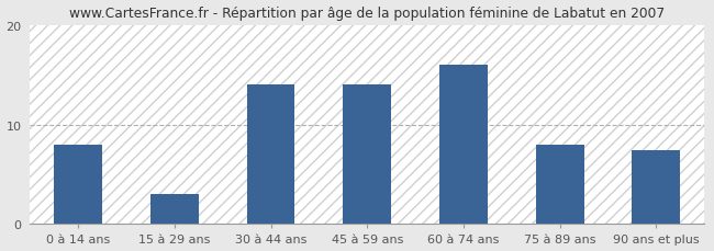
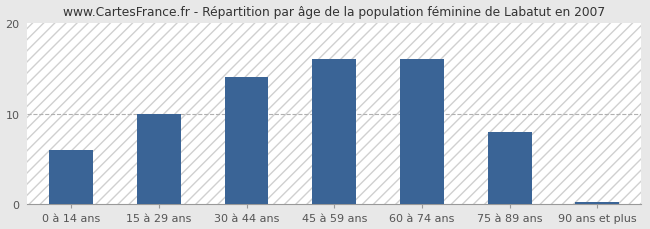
0 à 14 ans: 8.0 -> 6.0
15 à 29 ans: 3.0 -> 10.0
45 à 59 ans: 14.0 -> 16.0
90 ans et plus: 7.4 -> 0.3
